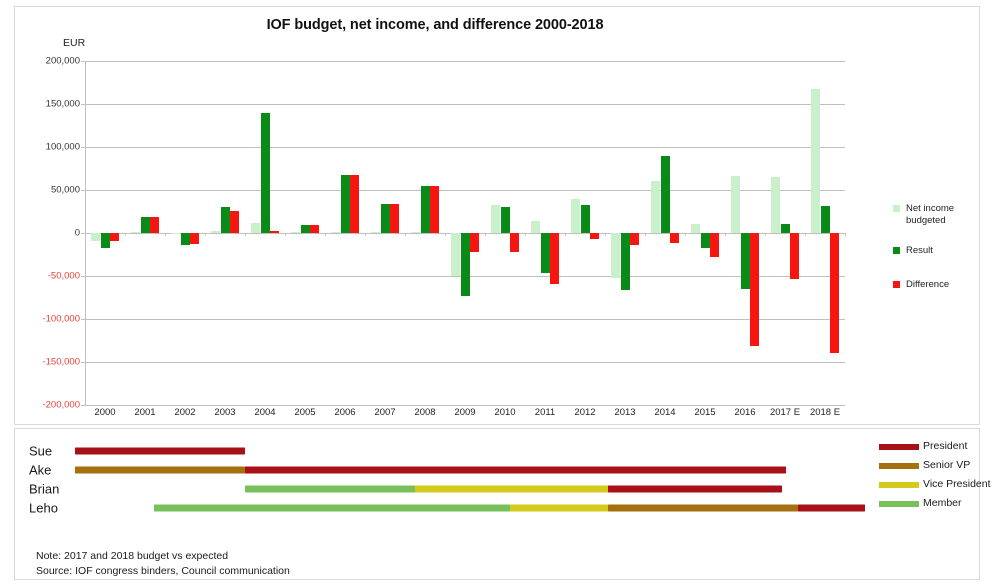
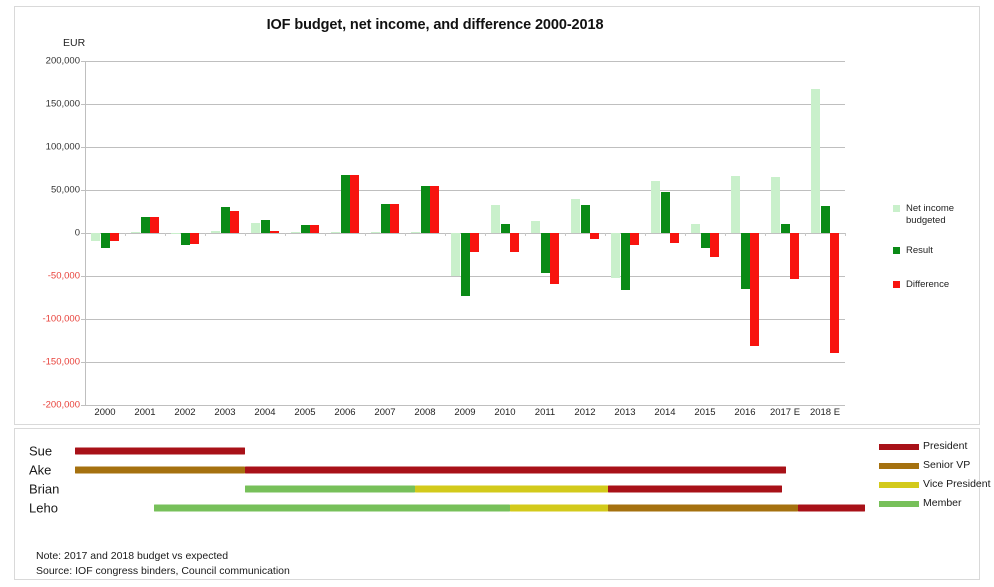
Result/2004: 140000 -> 20000
Result/2010: 30000 -> 10000
Result/2014: 90000 -> 50000
